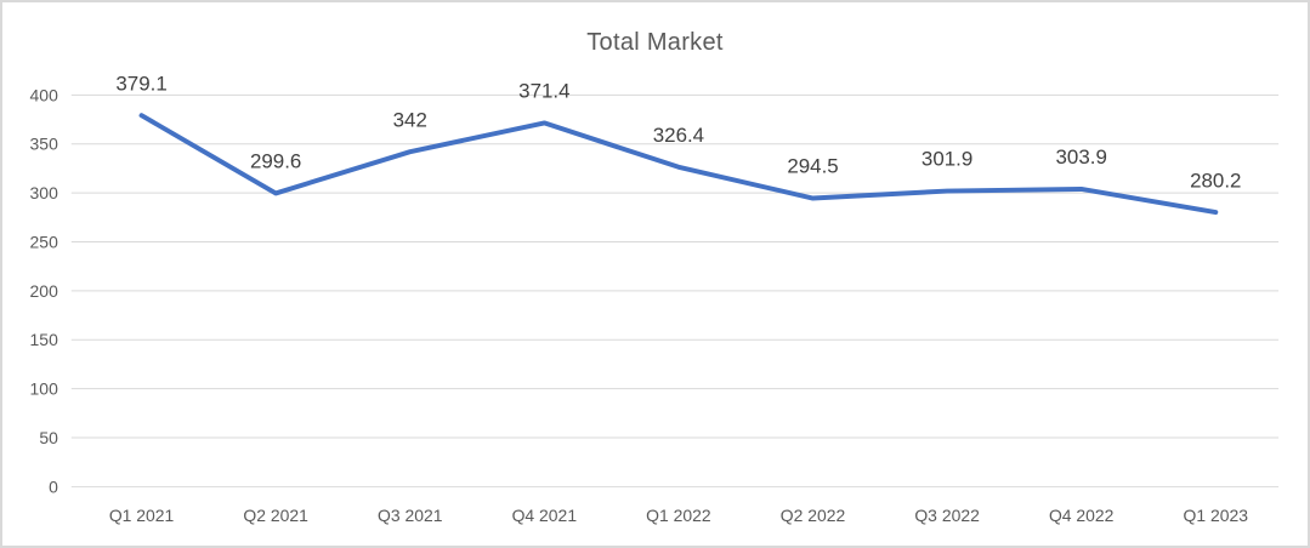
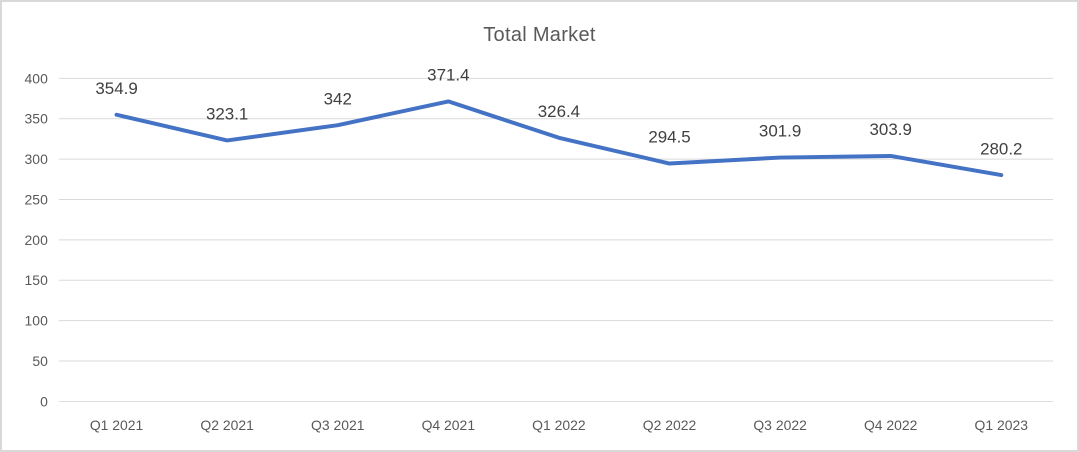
Q1 2021: 379.1 -> 354.9
Q2 2021: 299.6 -> 323.1
